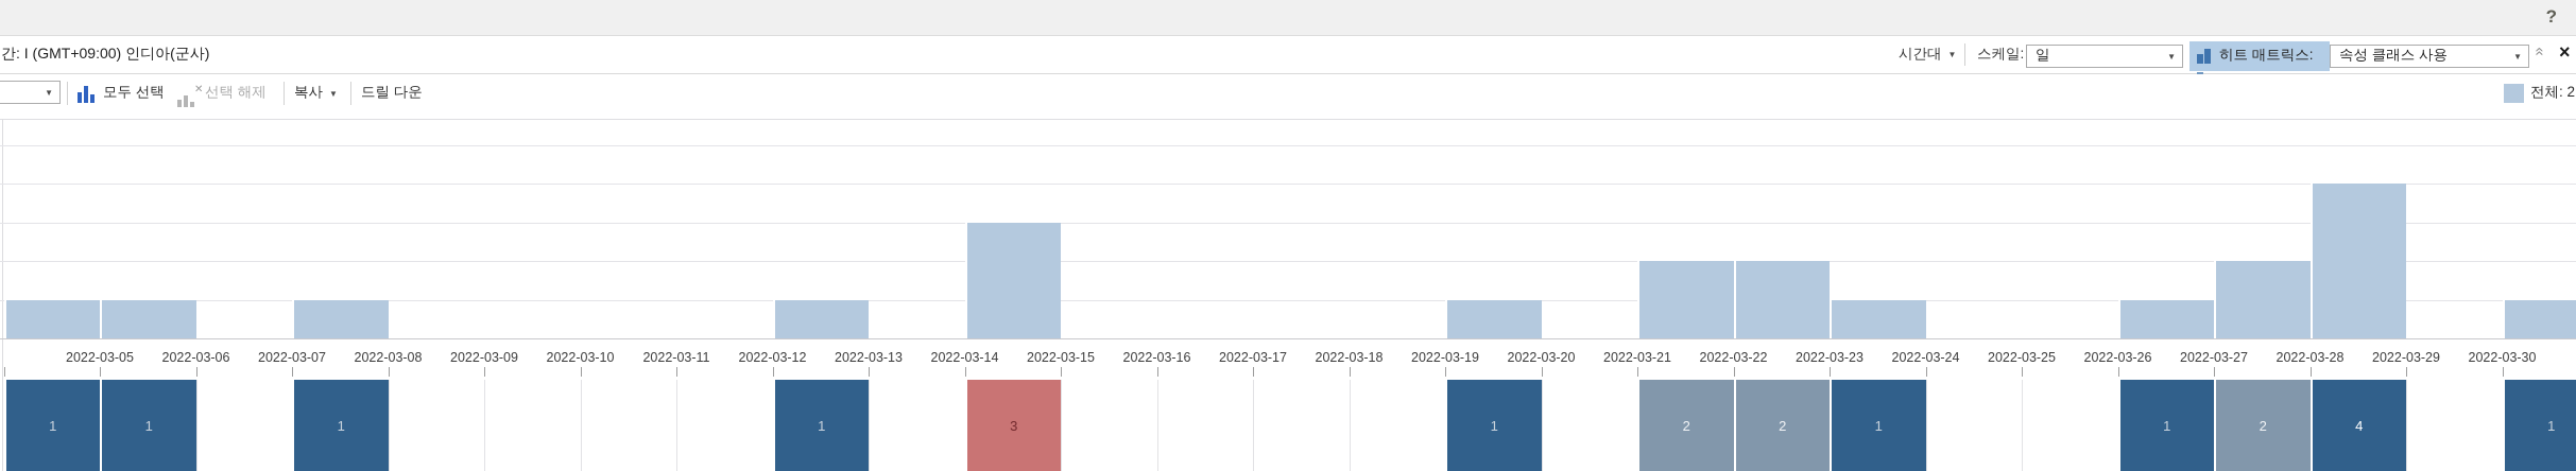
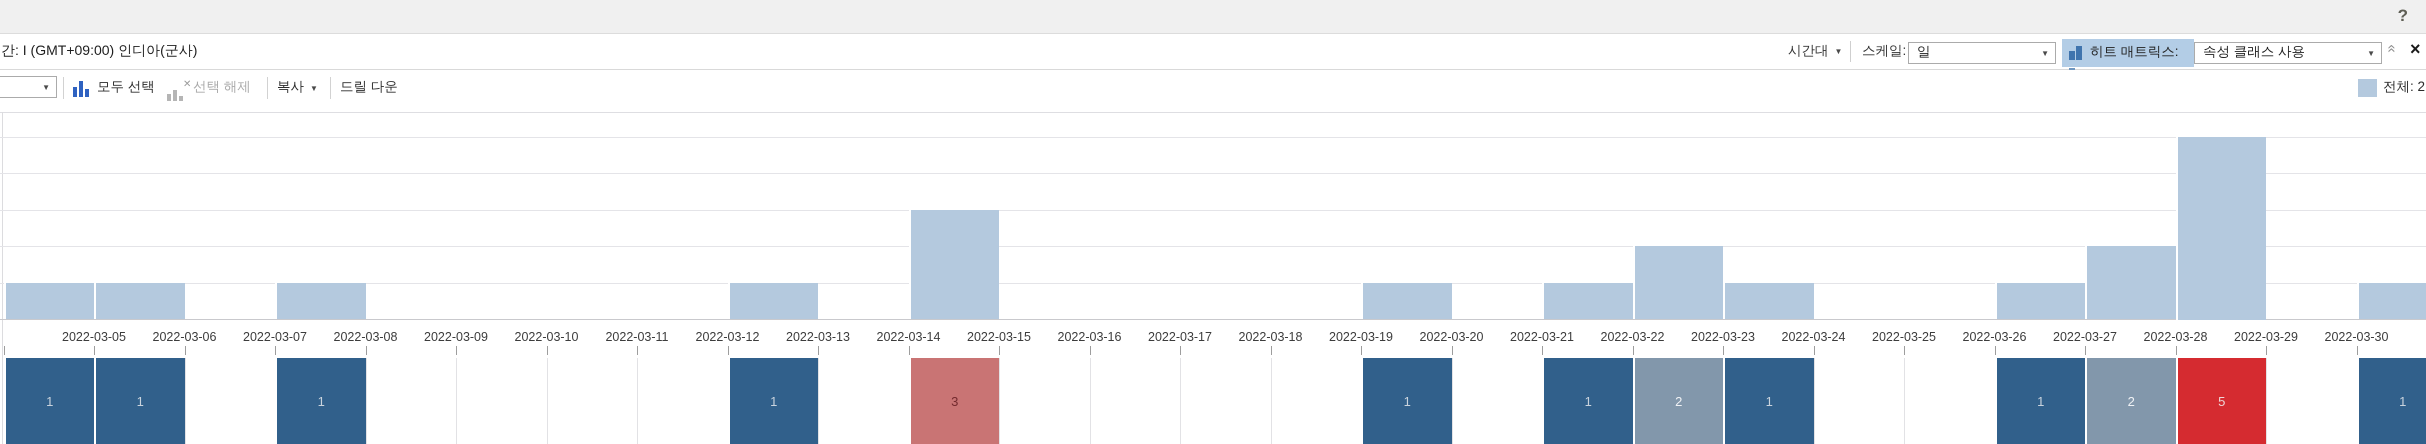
2022-03-21: 2 -> 1
2022-03-28: 4 -> 5
